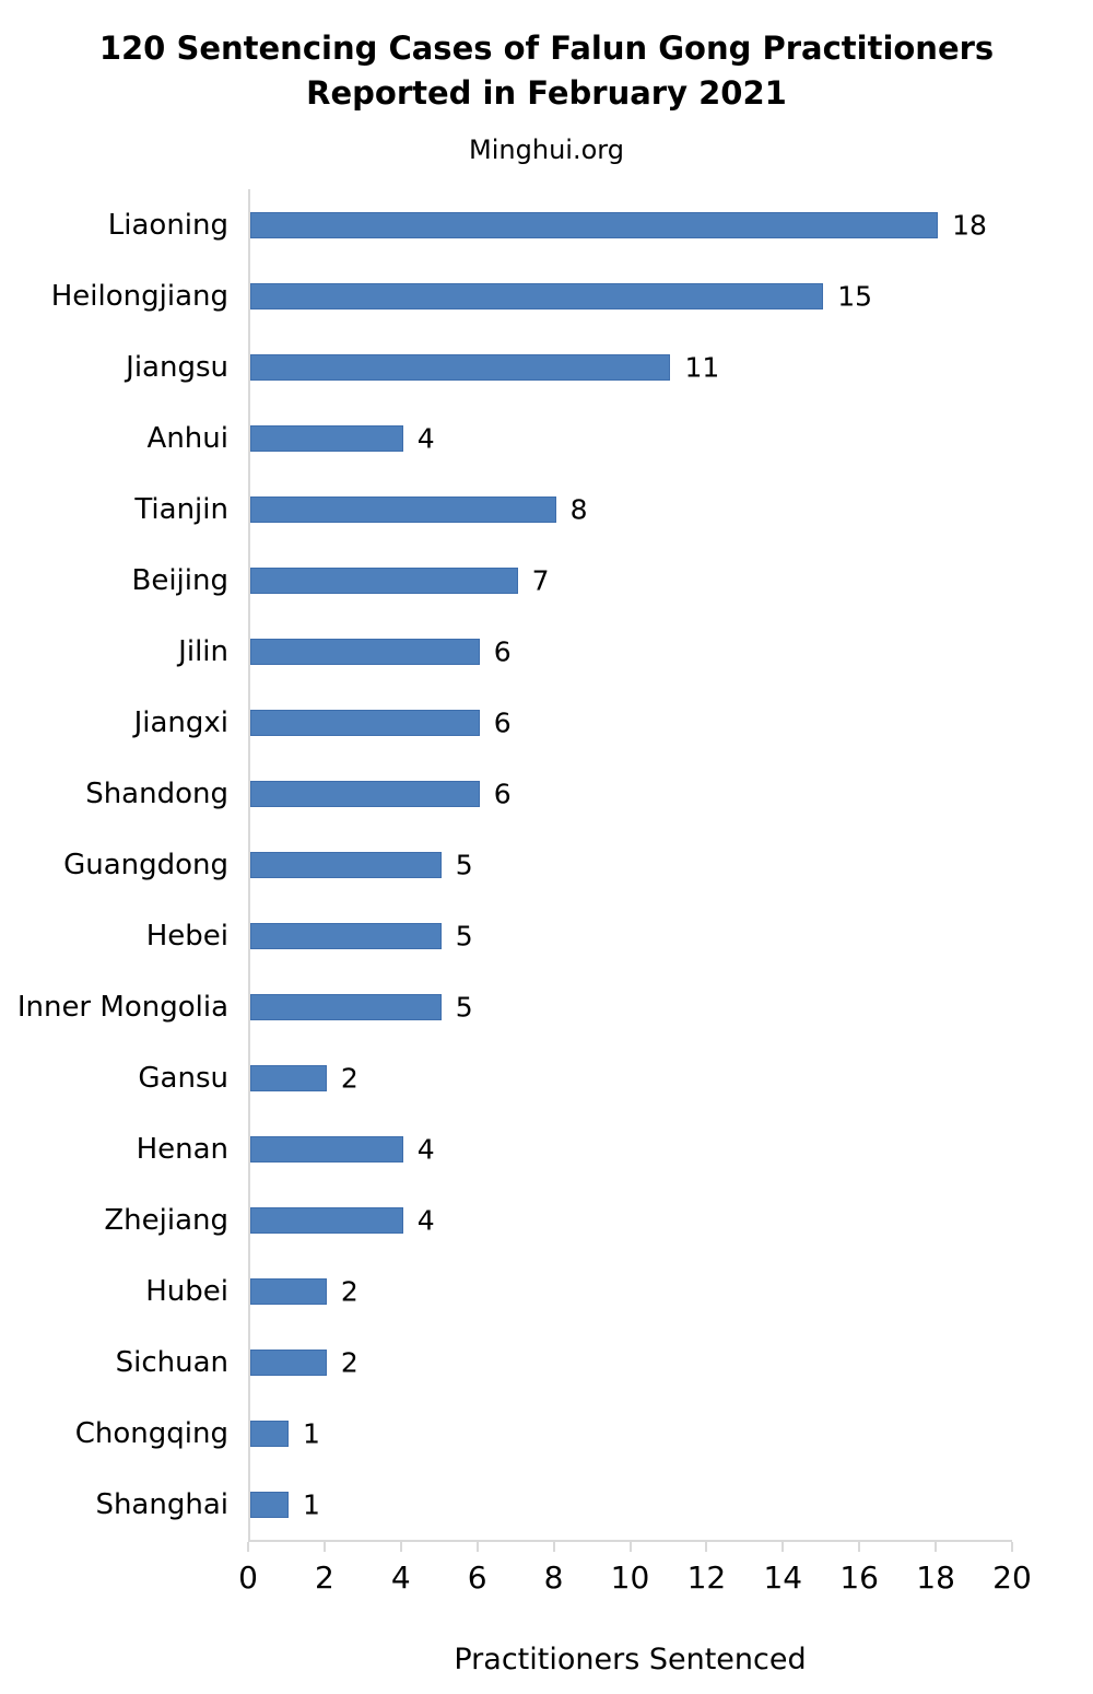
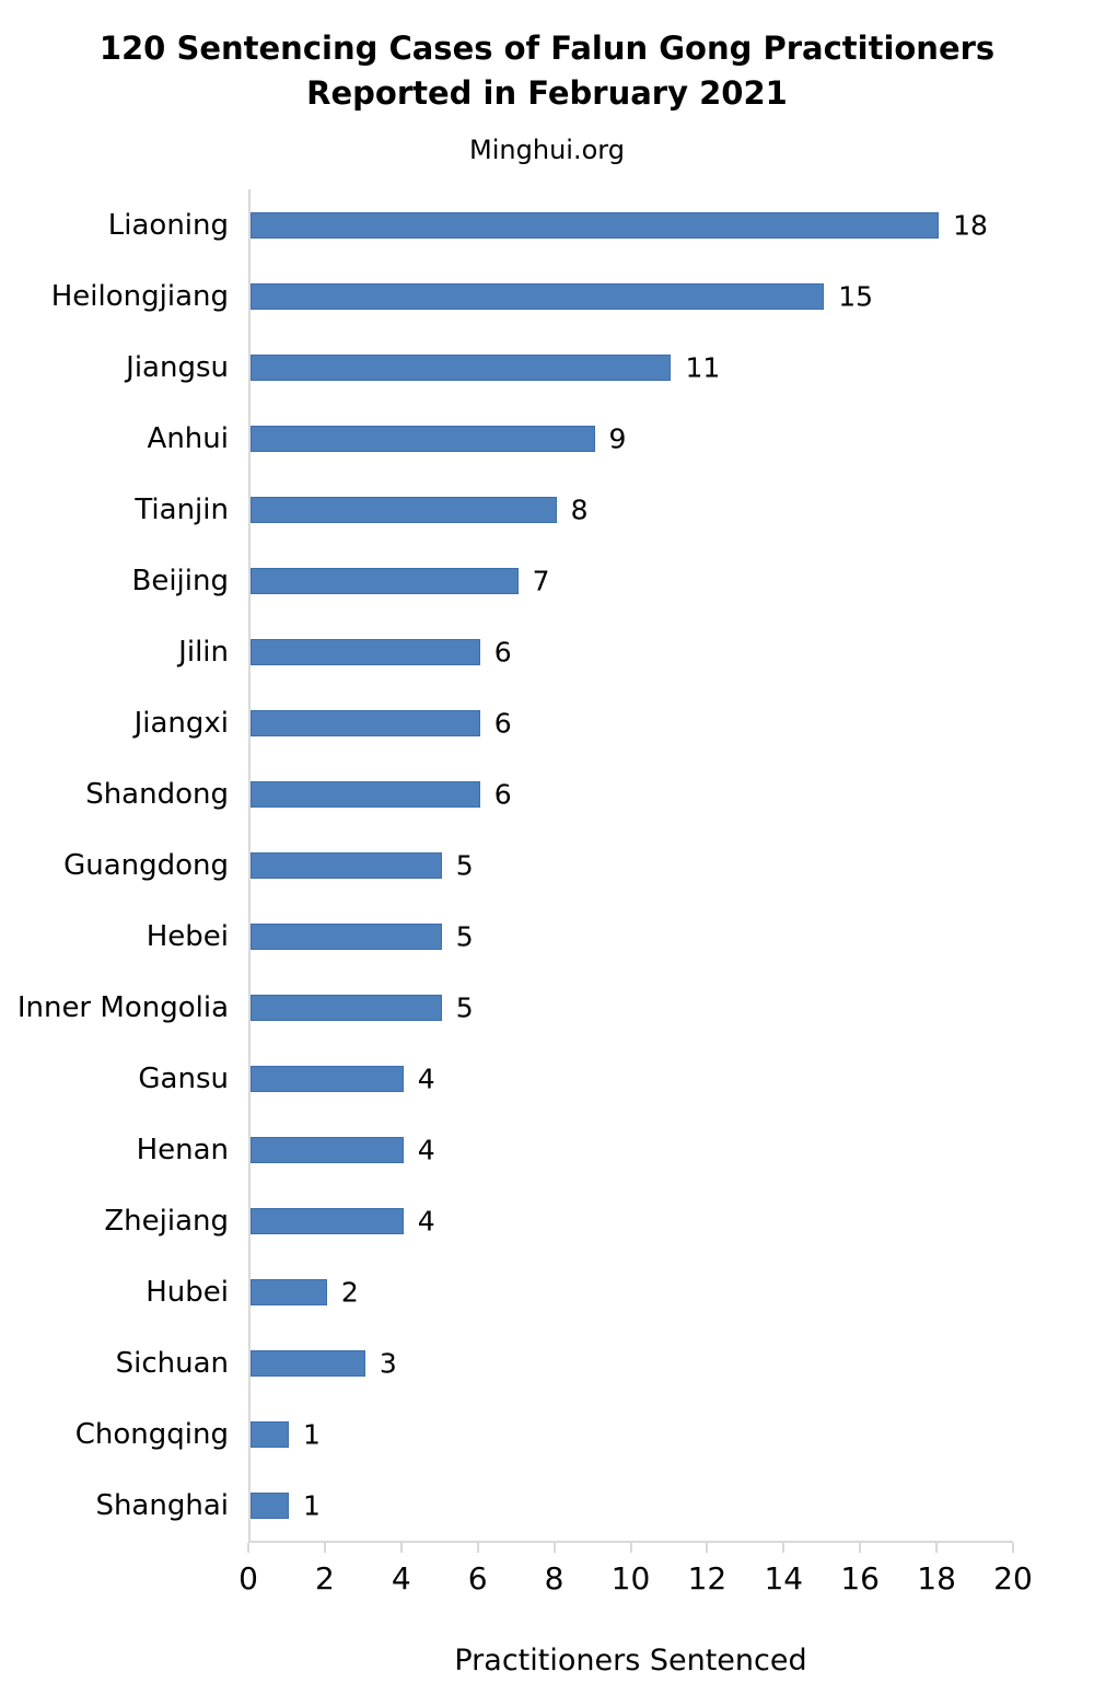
Anhui: 4 -> 9
Gansu: 2 -> 4
Sichuan: 2 -> 3
